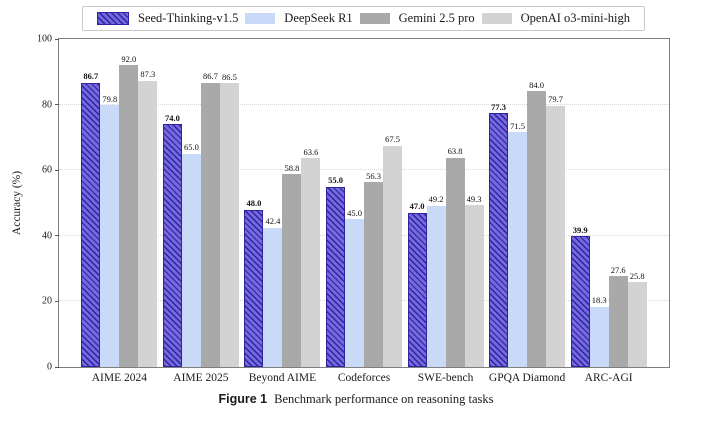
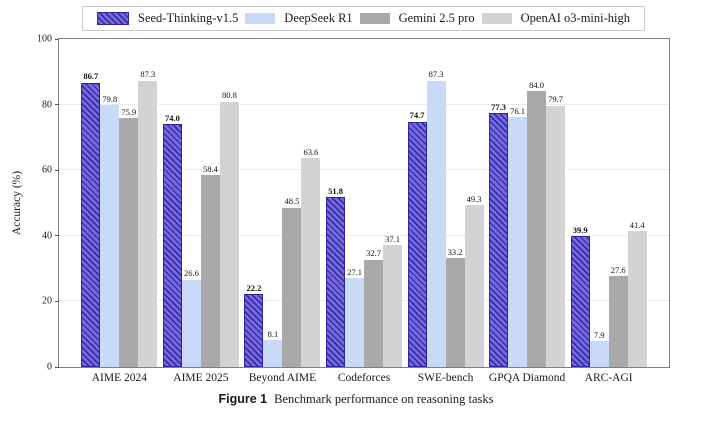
Gemini 2.5 pro/AIME 2024: 92.0 -> 75.9
DeepSeek R1/AIME 2025: 65.0 -> 26.6
Gemini 2.5 pro/AIME 2025: 86.7 -> 58.4
OpenAI o3-mini-high/AIME 2025: 86.5 -> 80.8
Seed-Thinking-v1.5/Beyond AIME: 48.0 -> 22.2
DeepSeek R1/Beyond AIME: 42.4 -> 8.1
Gemini 2.5 pro/Beyond AIME: 58.8 -> 48.5
Seed-Thinking-v1.5/Codeforces: 55.0 -> 51.8
DeepSeek R1/Codeforces: 45.0 -> 27.1
Gemini 2.5 pro/Codeforces: 56.3 -> 32.7
OpenAI o3-mini-high/Codeforces: 67.5 -> 37.1
Seed-Thinking-v1.5/SWE-bench: 47.0 -> 74.7
DeepSeek R1/SWE-bench: 49.2 -> 87.3
Gemini 2.5 pro/SWE-bench: 63.8 -> 33.2
DeepSeek R1/GPQA Diamond: 71.5 -> 76.1
DeepSeek R1/ARC-AGI: 18.3 -> 7.9
OpenAI o3-mini-high/ARC-AGI: 25.8 -> 41.4
